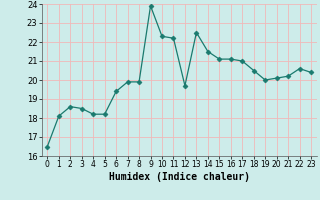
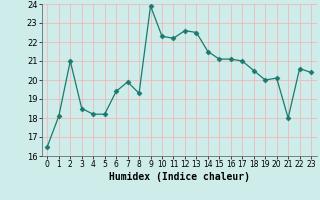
2: 18.6 -> 21.0
8: 19.9 -> 19.3
12: 19.7 -> 22.6
21: 20.2 -> 18.0
